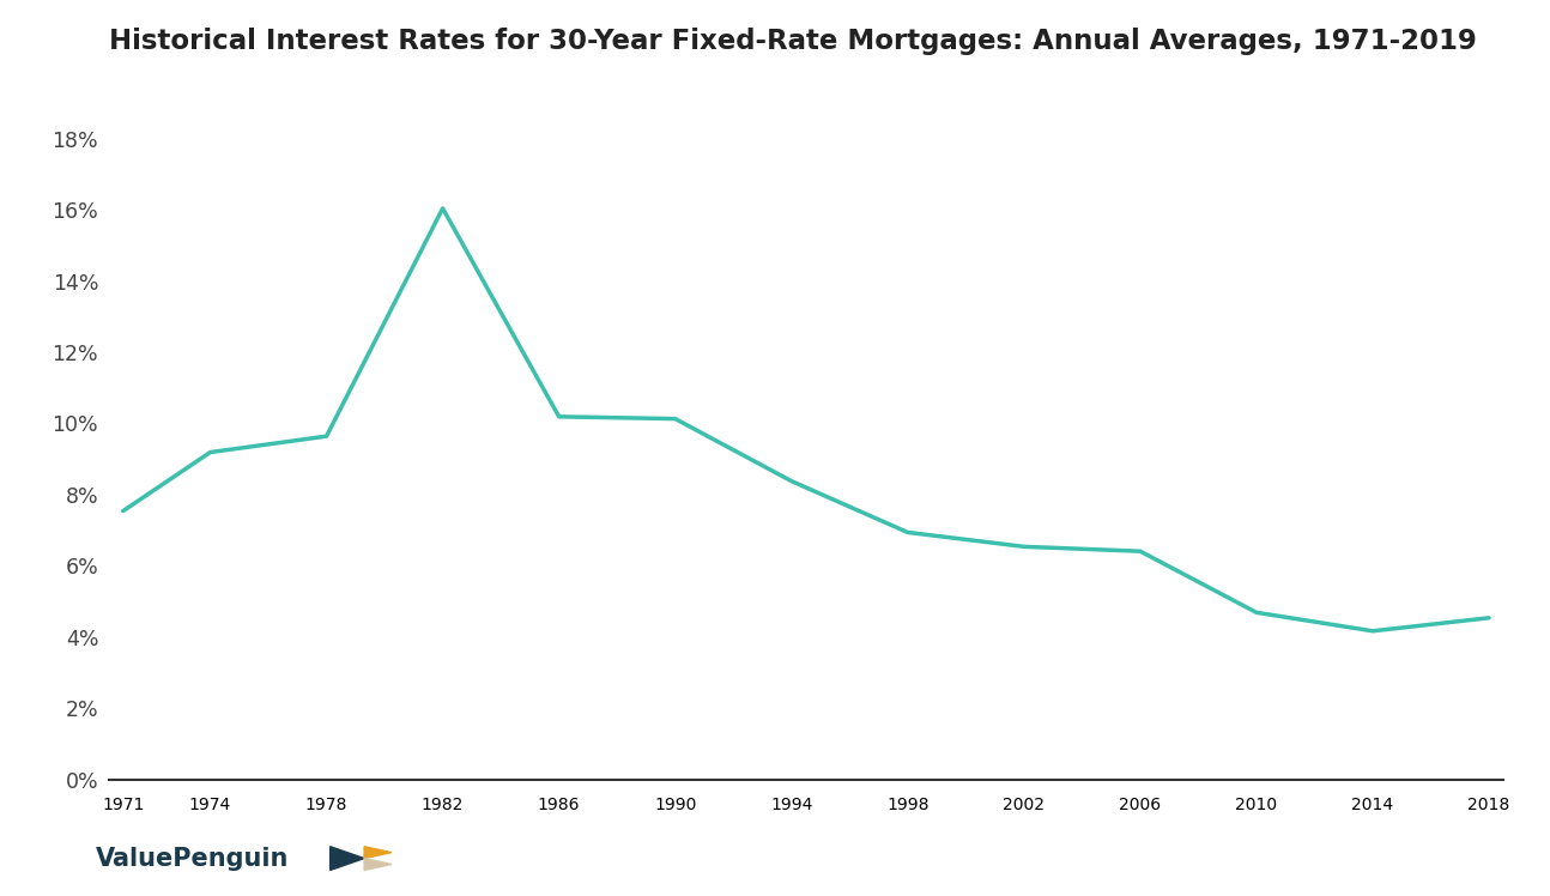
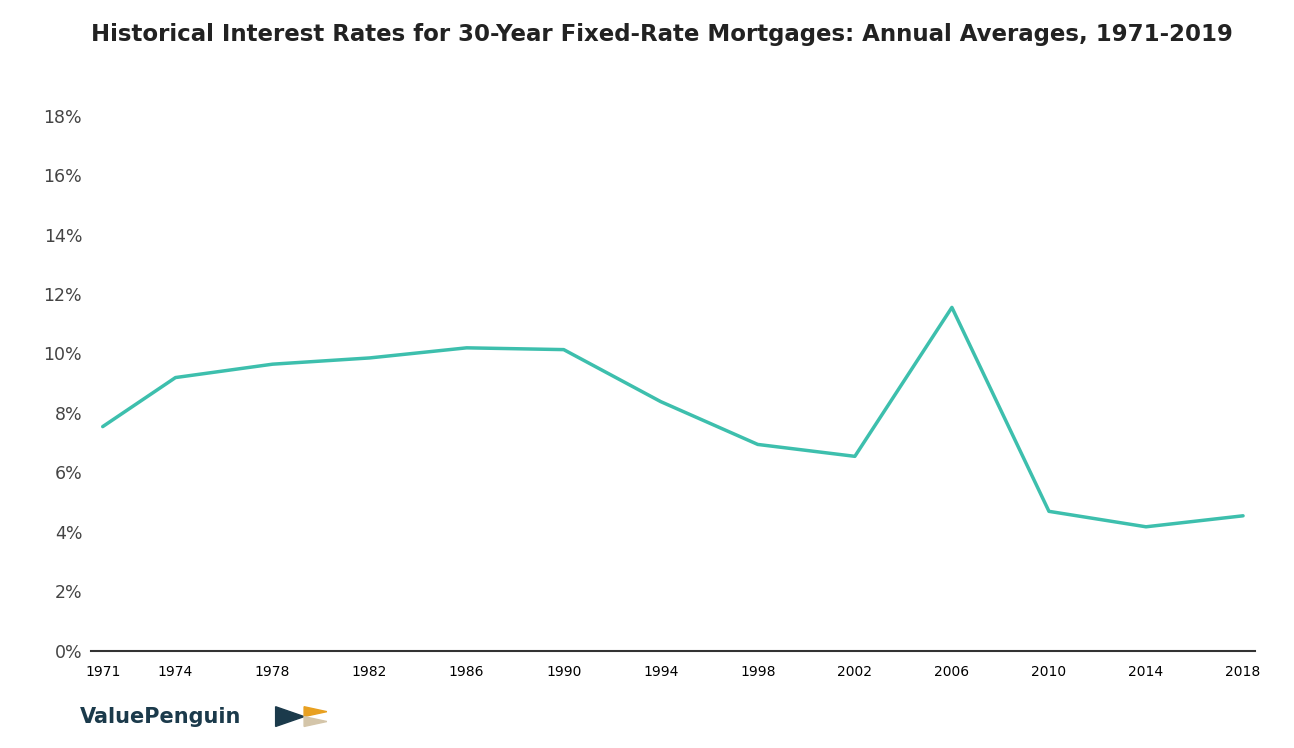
1982: 16.04% -> 9.85%
2006: 6.41% -> 11.55%
